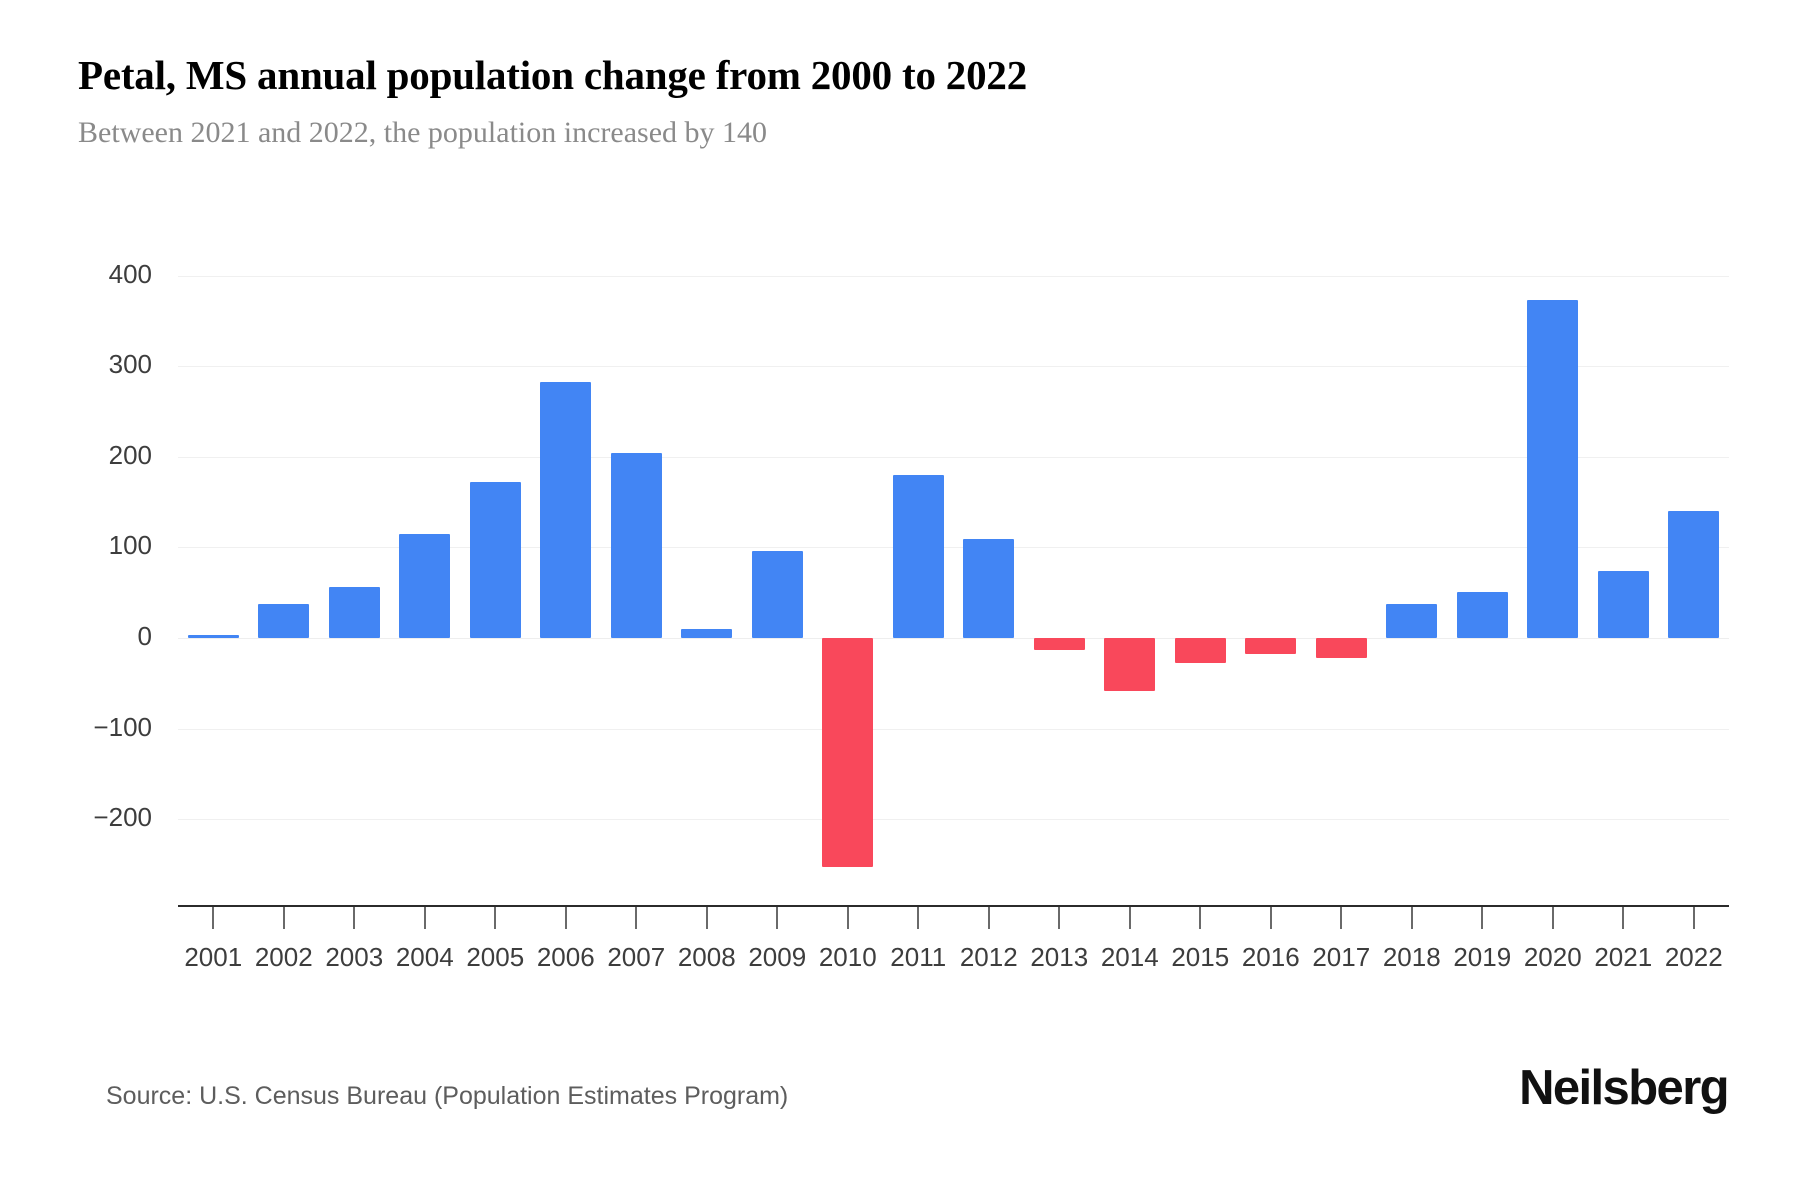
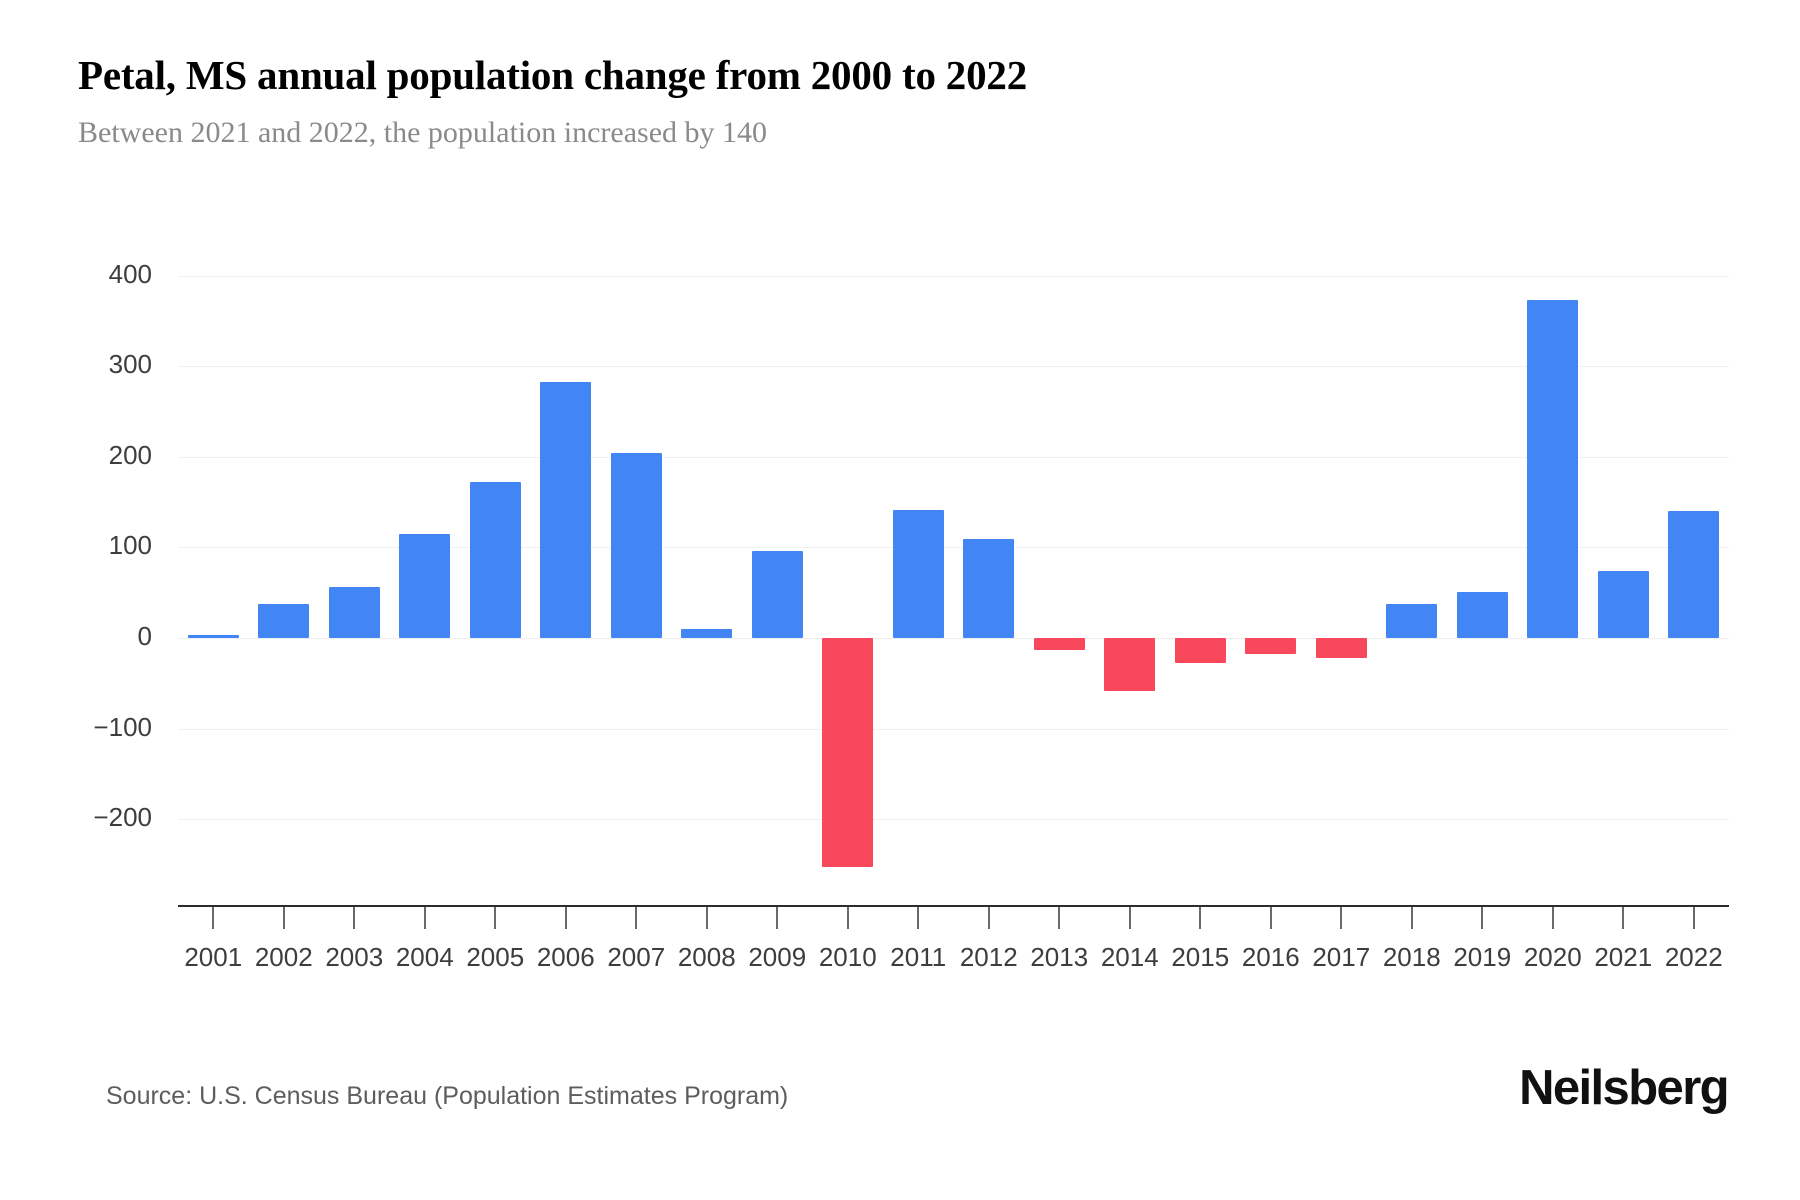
2011: 180 -> 140
